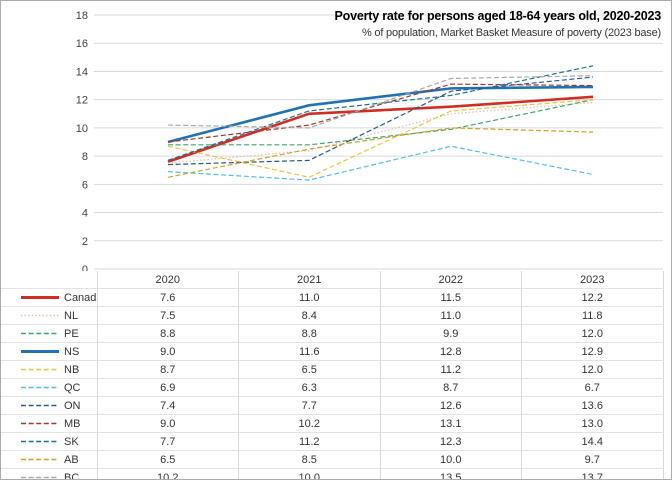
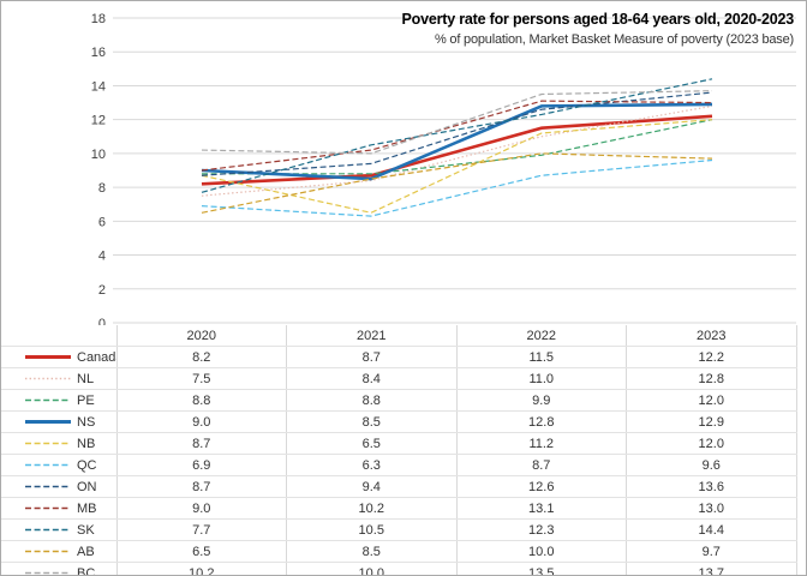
Canada/2020: 7.6 -> 8.2
ON/2020: 7.4 -> 8.7
Canada/2021: 11.0 -> 8.7
NS/2021: 11.6 -> 8.5
ON/2021: 7.7 -> 9.4
SK/2021: 11.2 -> 10.5
NL/2023: 11.8 -> 12.8
QC/2023: 6.7 -> 9.6
